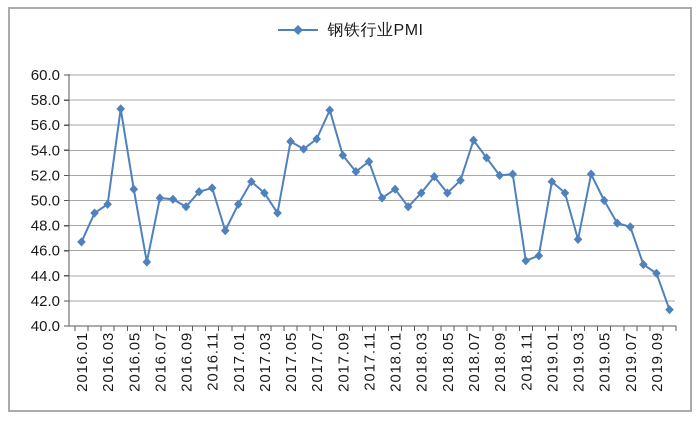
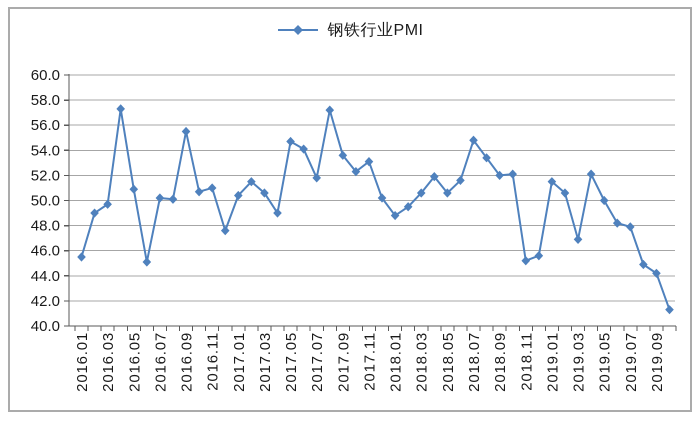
2016.01: 46.7 -> 45.5
2016.09: 49.5 -> 55.5
2017.01: 49.7 -> 50.4
2017.07: 54.9 -> 51.8
2018.01: 50.9 -> 48.8
